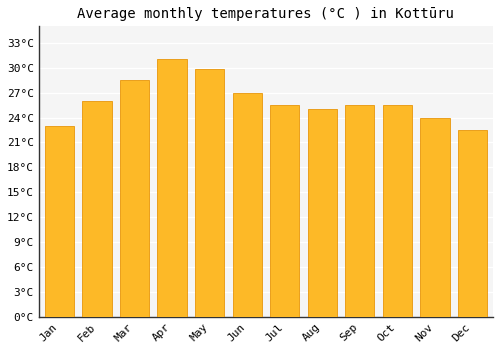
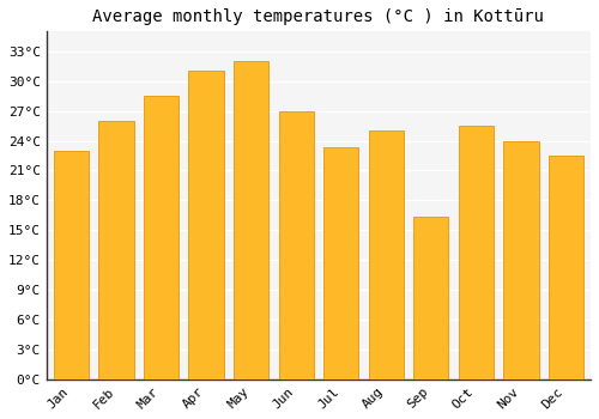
May: 29.8°C -> 32.0°C
Jul: 25.5°C -> 23.4°C
Sep: 25.5°C -> 16.4°C
